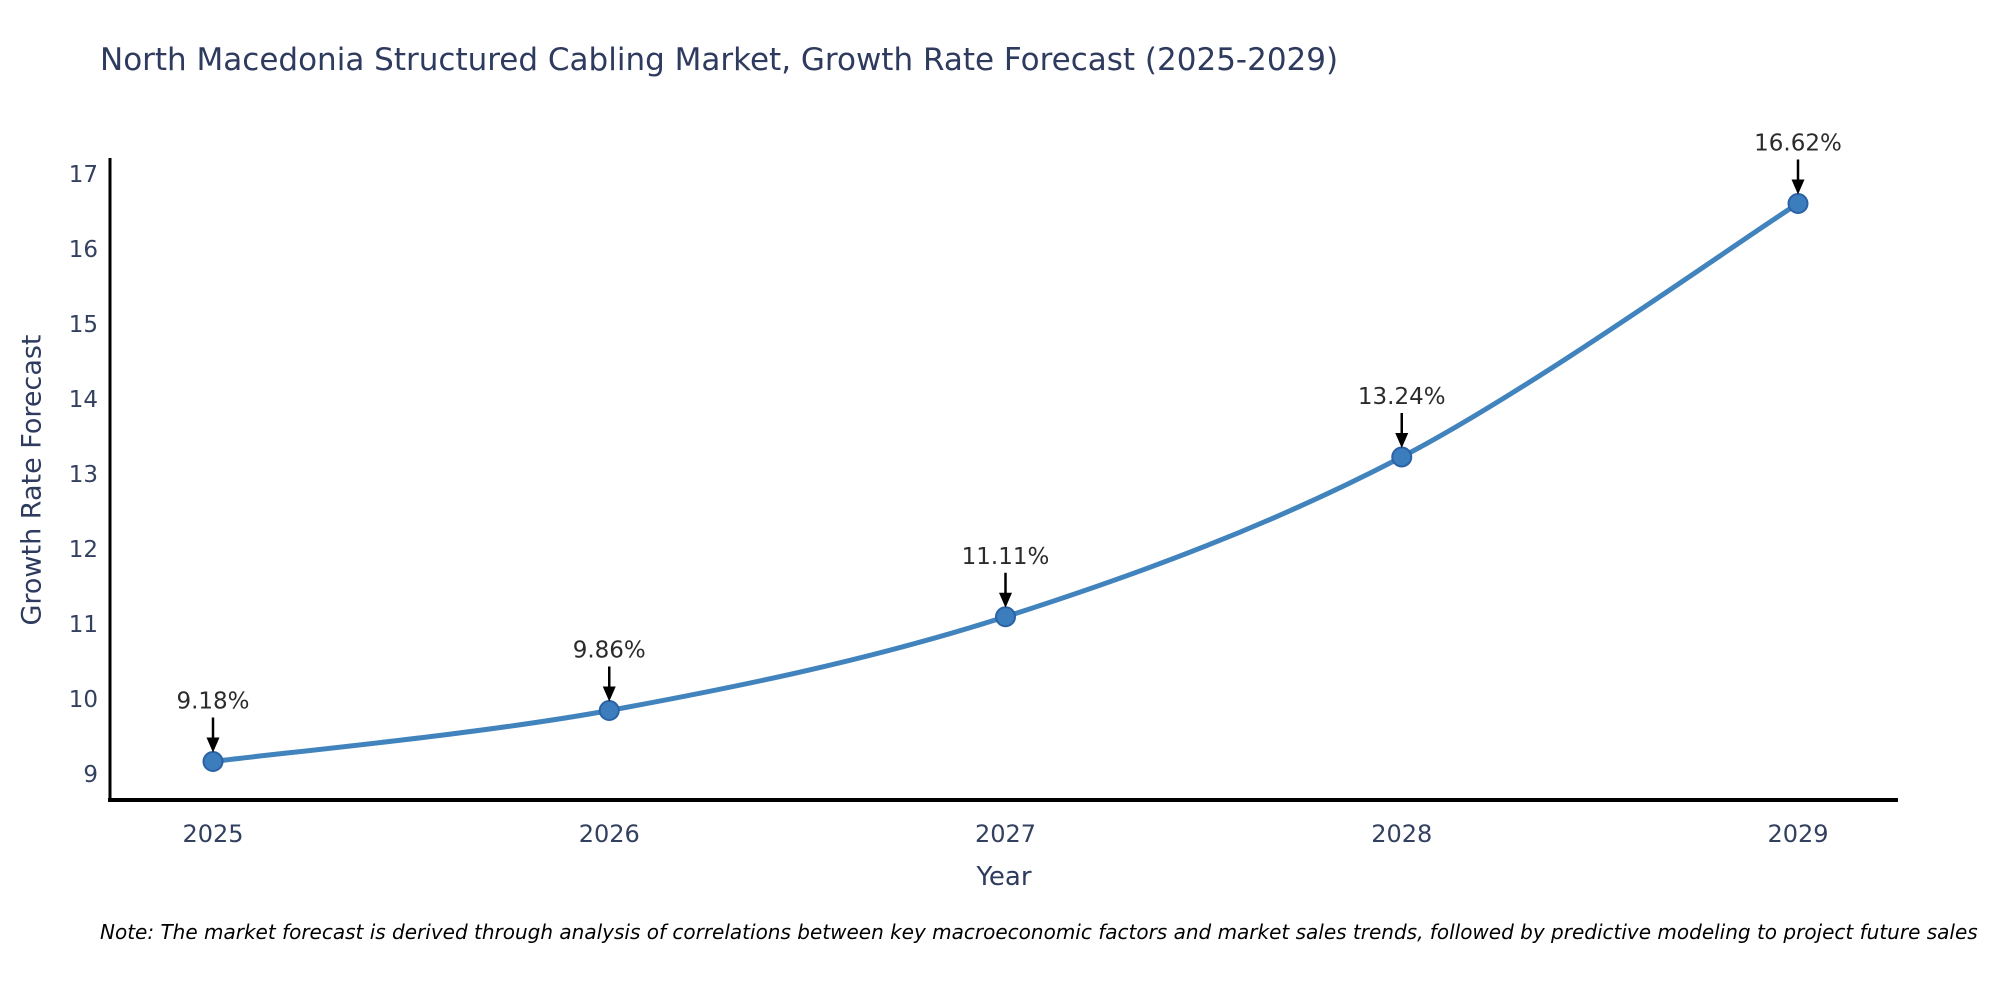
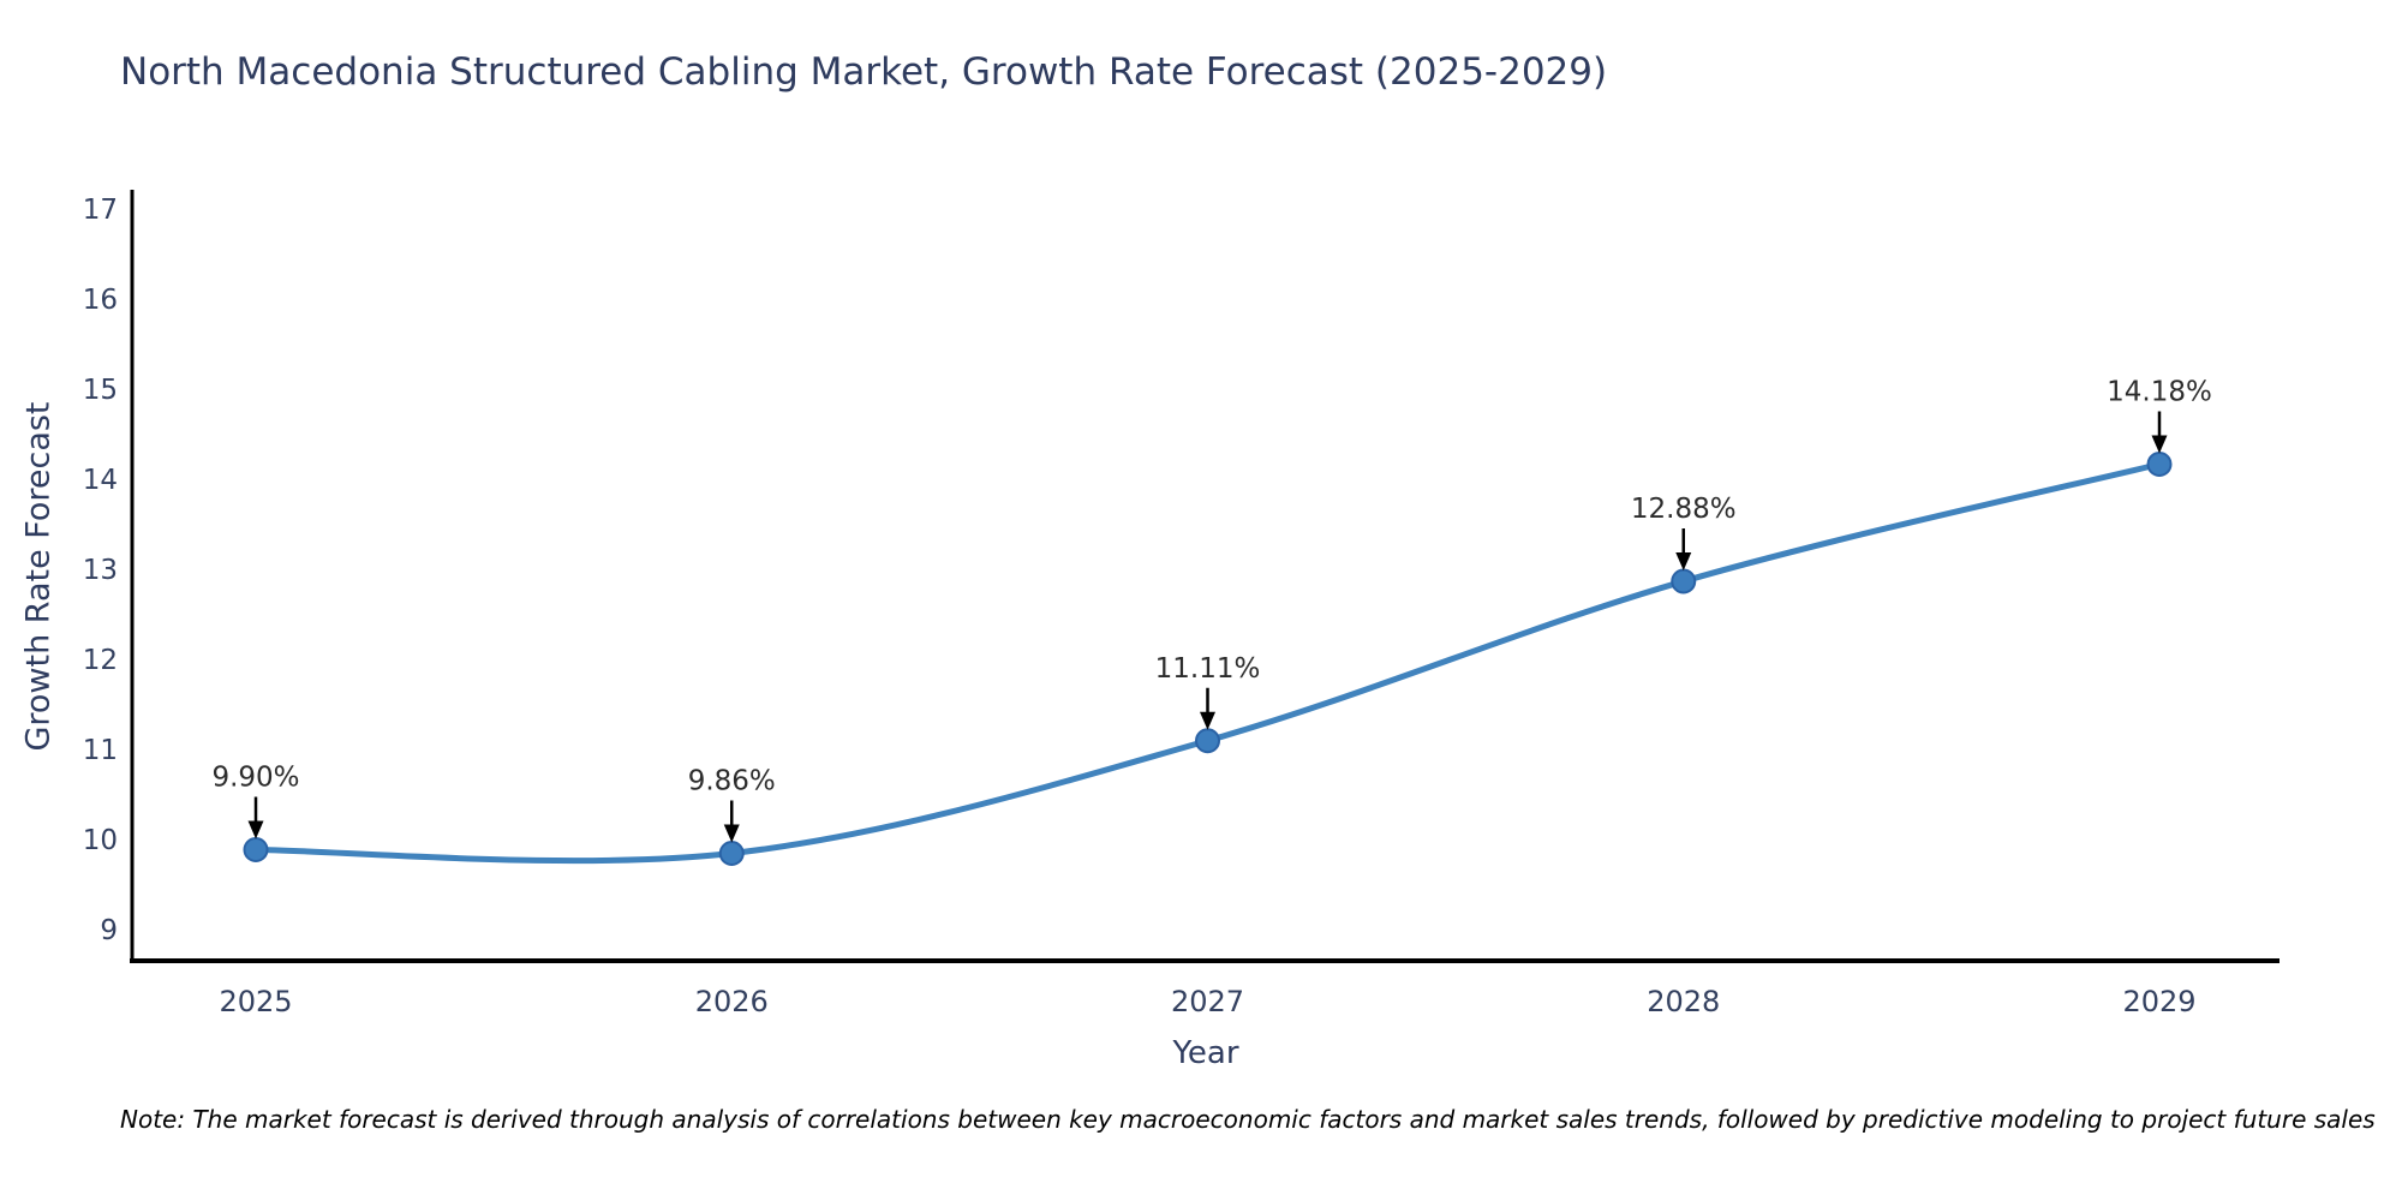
2025: 9.18% -> 9.90%
2028: 13.24% -> 12.88%
2029: 16.62% -> 14.18%
